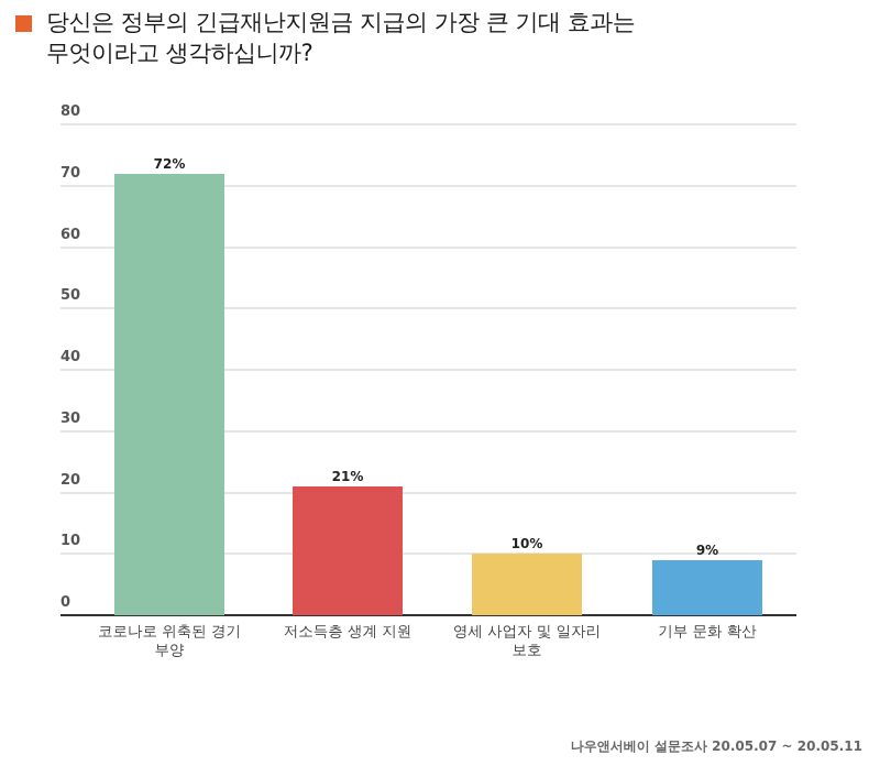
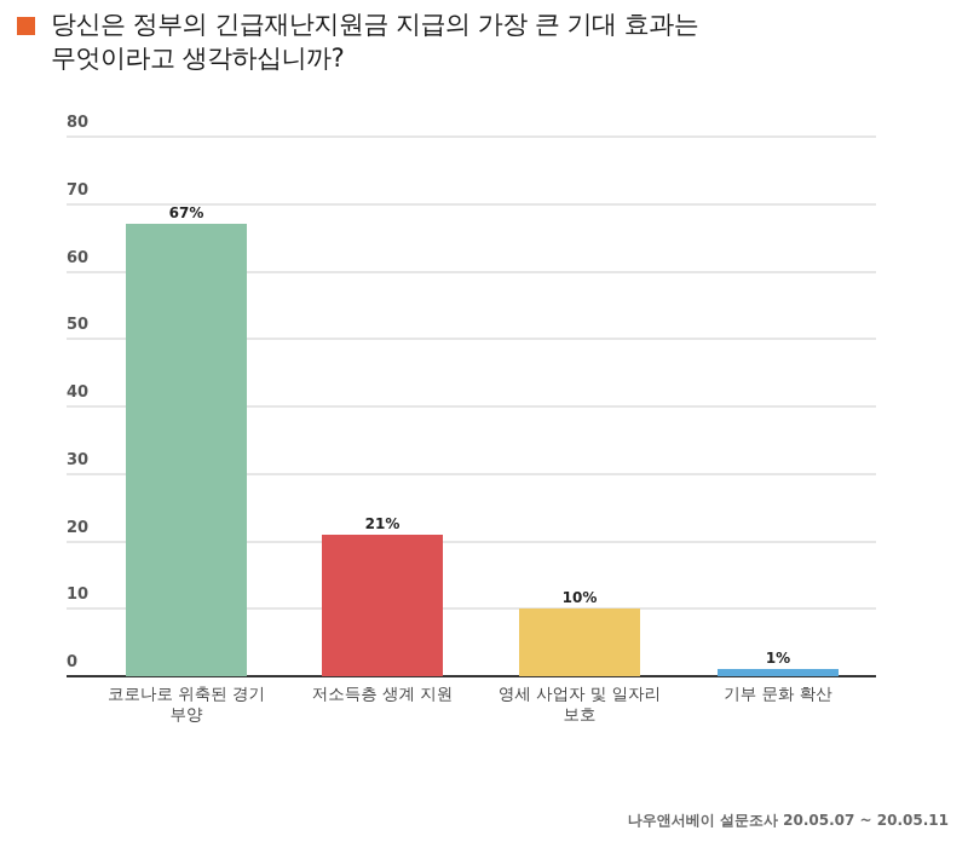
코로나로 위축된 경기 부양: 72% -> 67%
기부 문화 확산: 9% -> 1%
